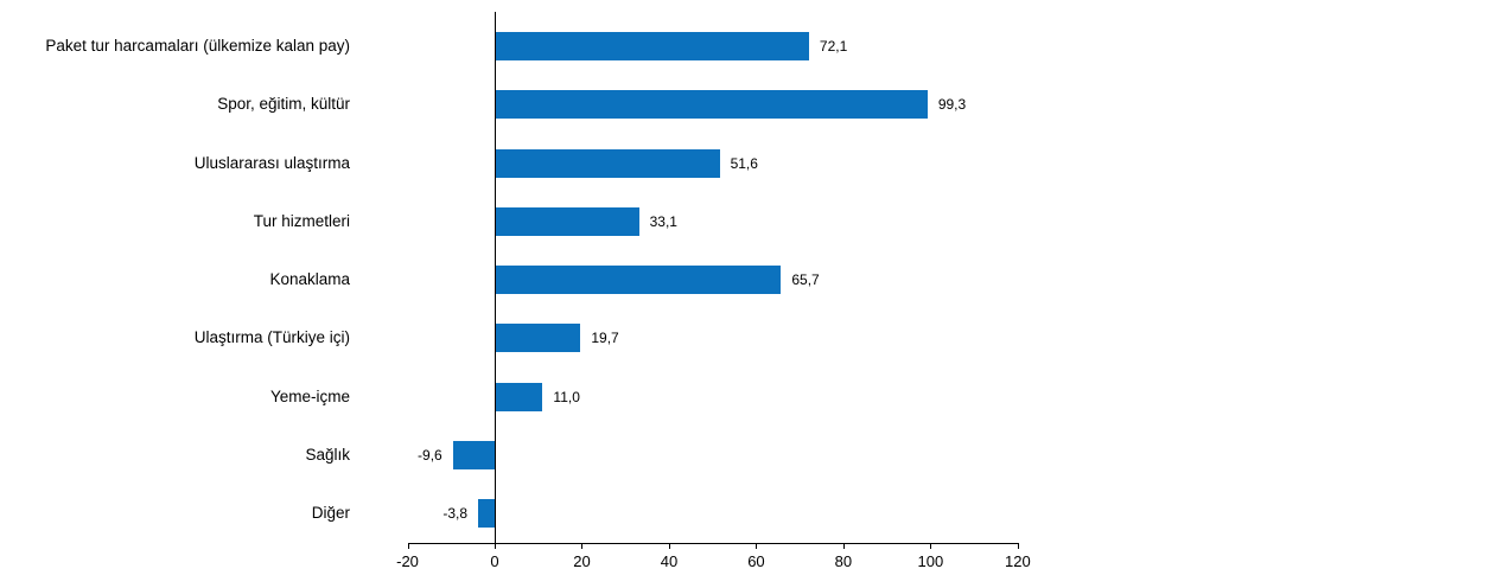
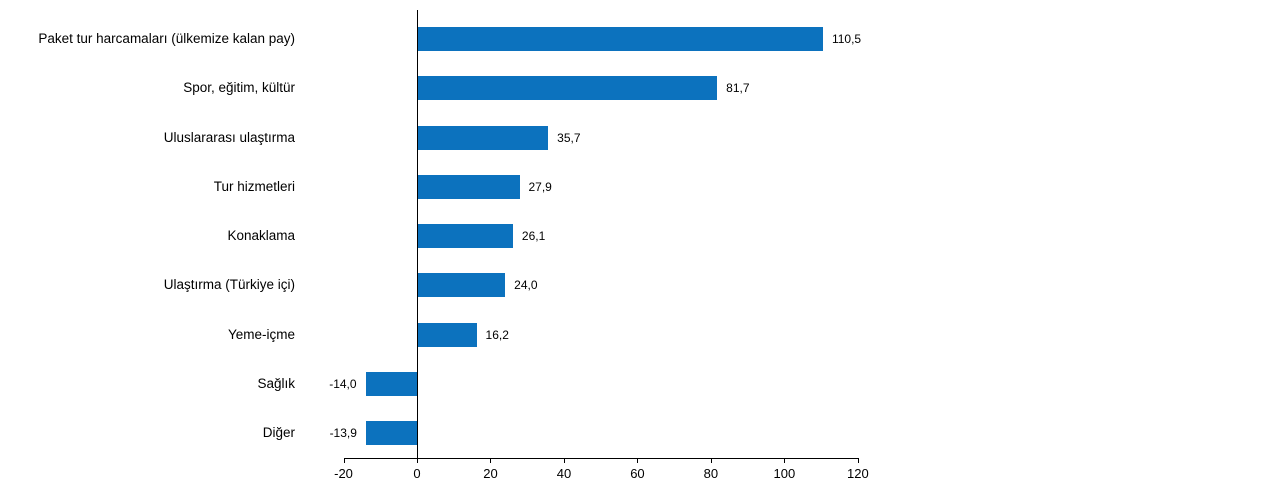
Paket tur harcamaları (ülkemize kalan pay): 72,1 -> 110,5
Spor, eğitim, kültür: 99,3 -> 81,7
Uluslararası ulaştırma: 51,6 -> 35,7
Tur hizmetleri: 33,1 -> 27,9
Konaklama: 65,7 -> 26,1
Ulaştırma (Türkiye içi): 19,7 -> 24,0
Yeme-içme: 11,0 -> 16,2
Sağlık: -9,6 -> -14,0
Diğer: -3,8 -> -13,9
